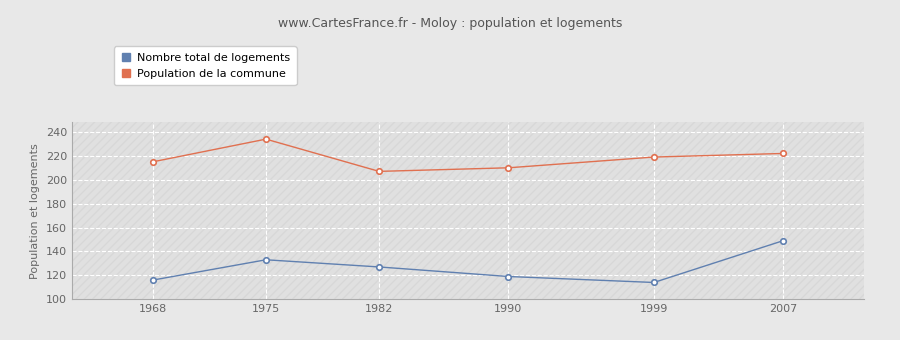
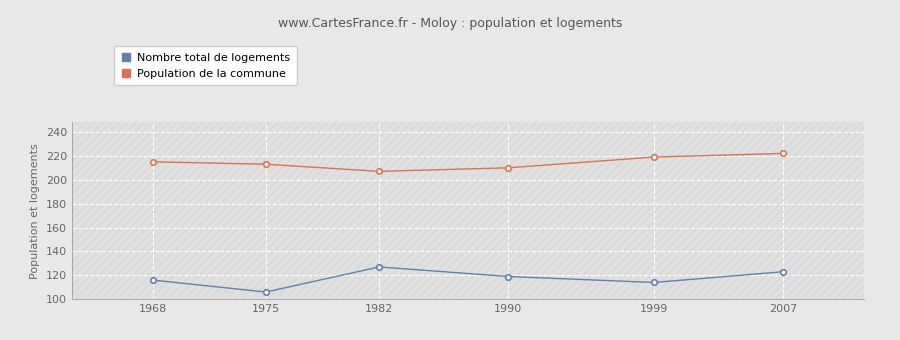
Nombre total de logements/1975: 133 -> 106
Population de la commune/1975: 234 -> 213
Nombre total de logements/2007: 149 -> 123
